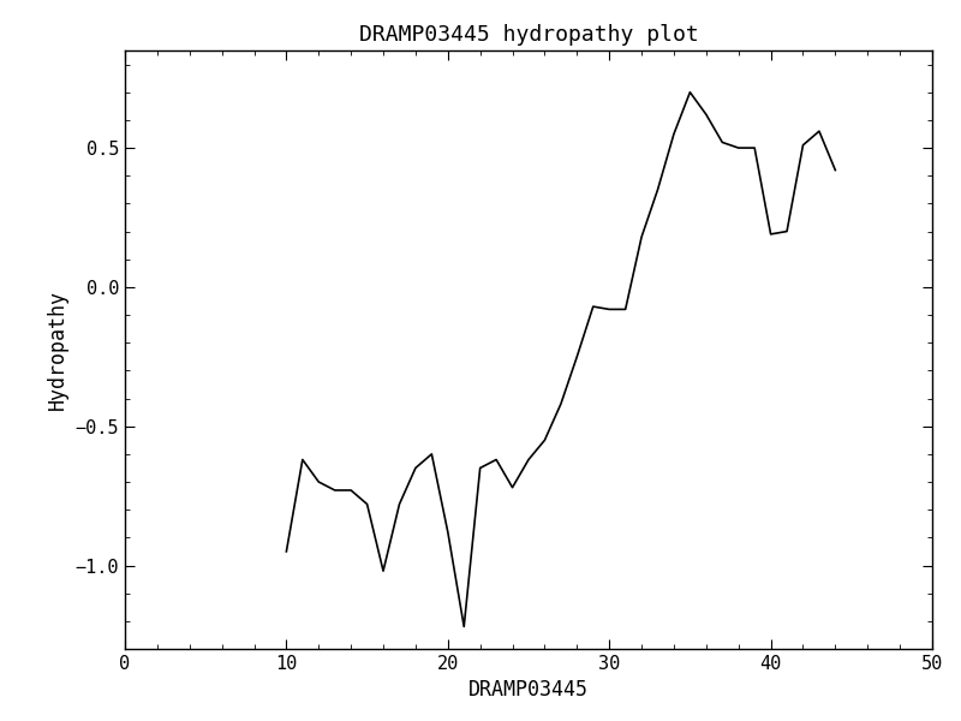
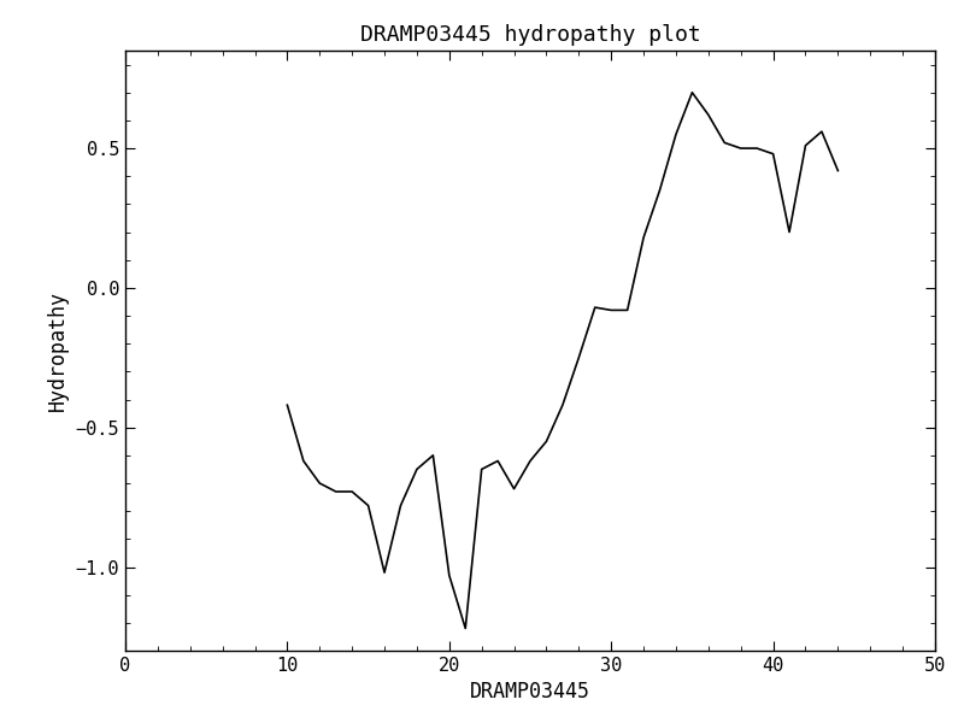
10: -0.95 -> -0.42
20: -0.88 -> -1.03
40: 0.19 -> 0.48
